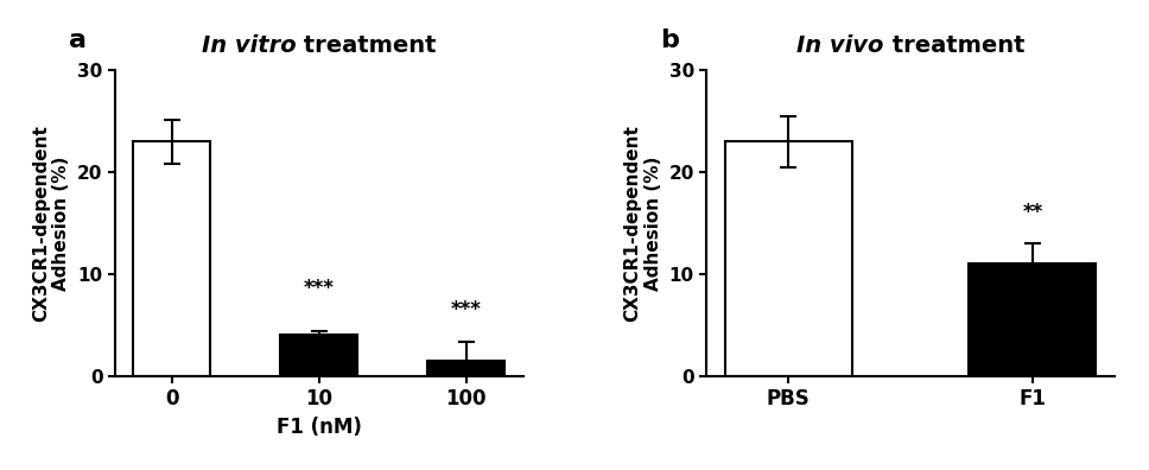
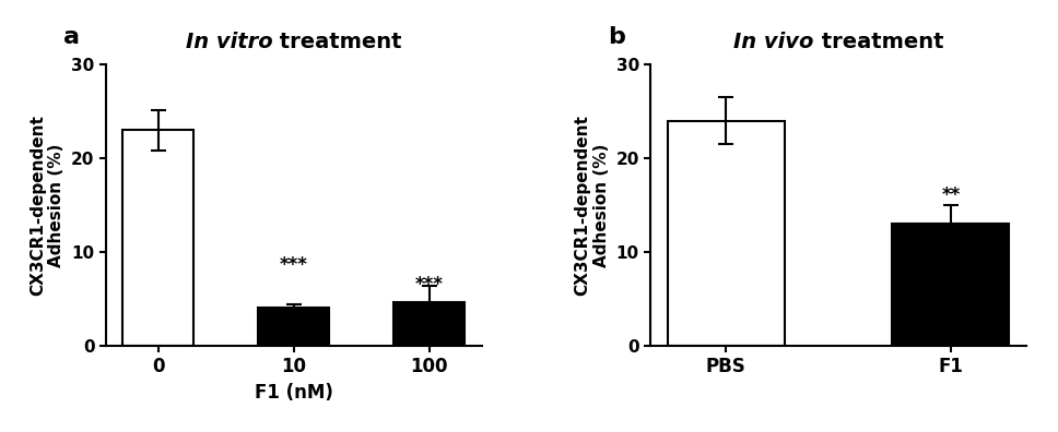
100: 1.5 -> 4.6
PBS: 23 -> 24
F1: 11 -> 13
